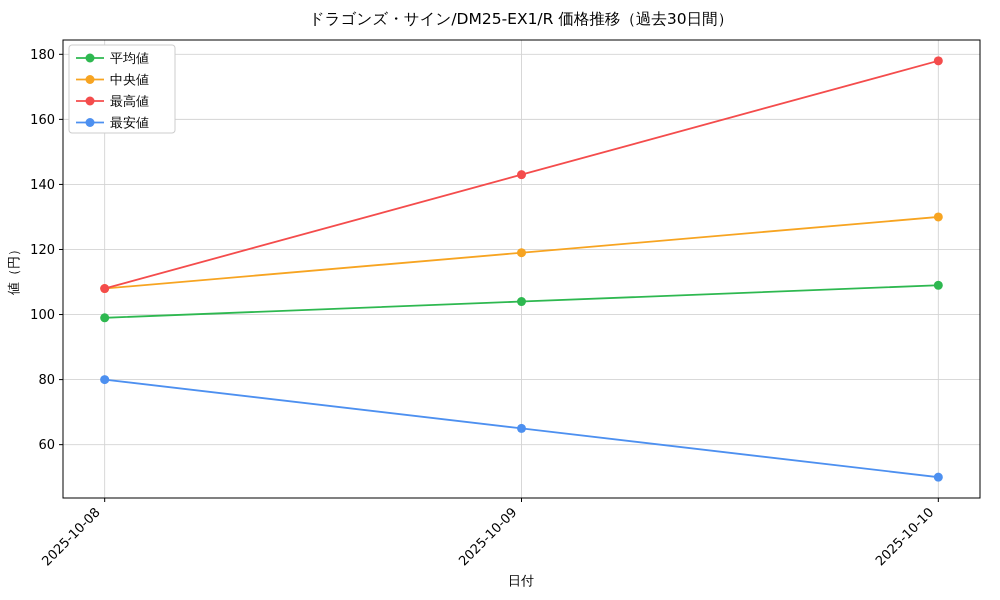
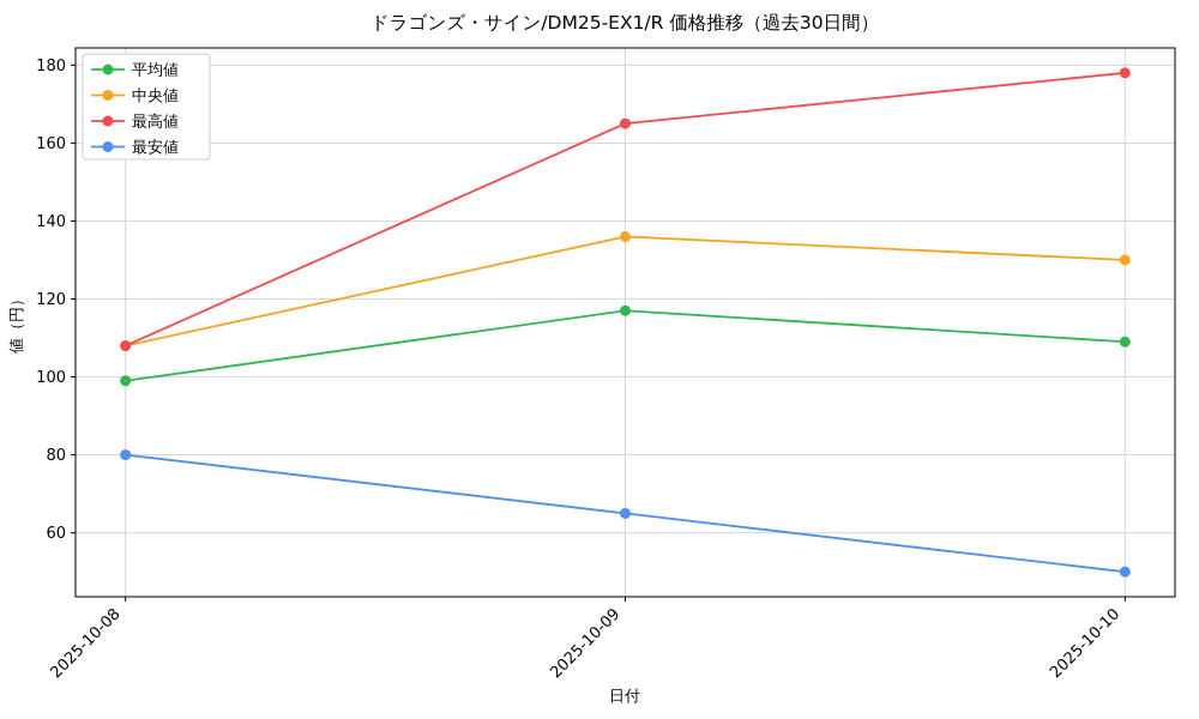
平均値/2025-10-09: 104 -> 117
中央値/2025-10-09: 119 -> 136
最高値/2025-10-09: 143 -> 165
